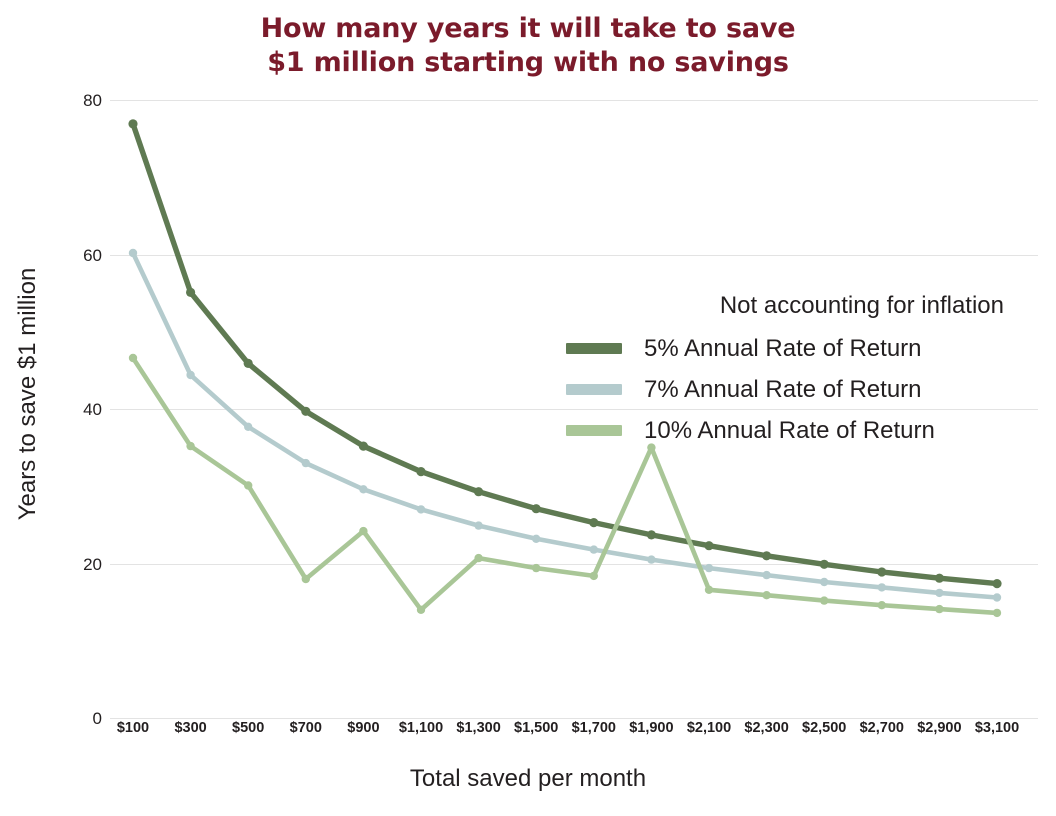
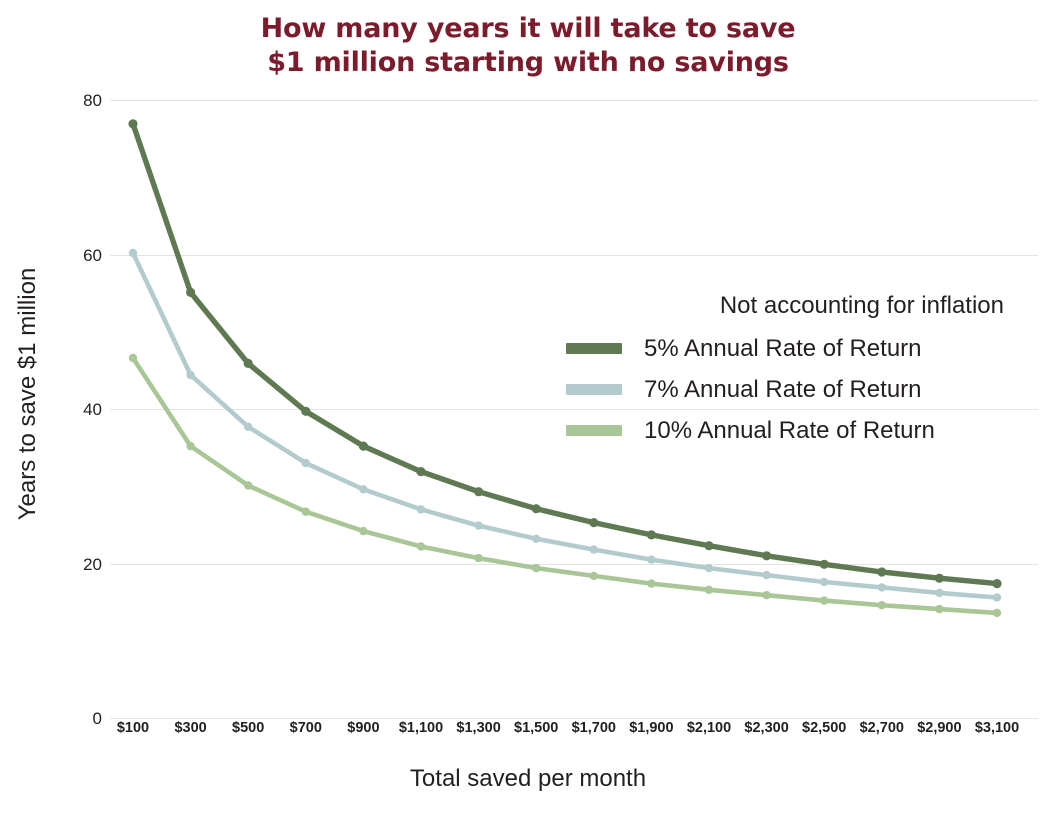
10% Annual Rate of Return/$700: 18 -> 27
10% Annual Rate of Return/$1,100: 14 -> 22
10% Annual Rate of Return/$1,900: 35 -> 17
